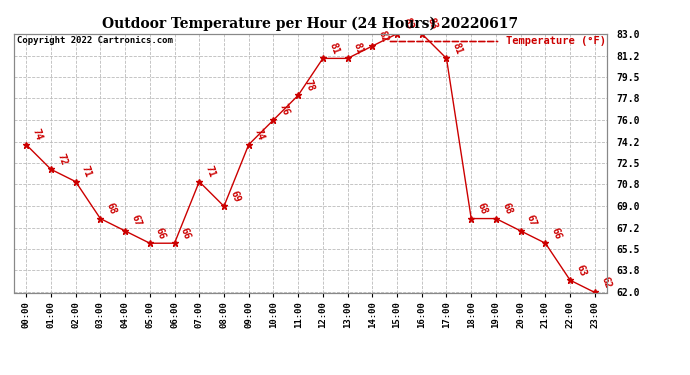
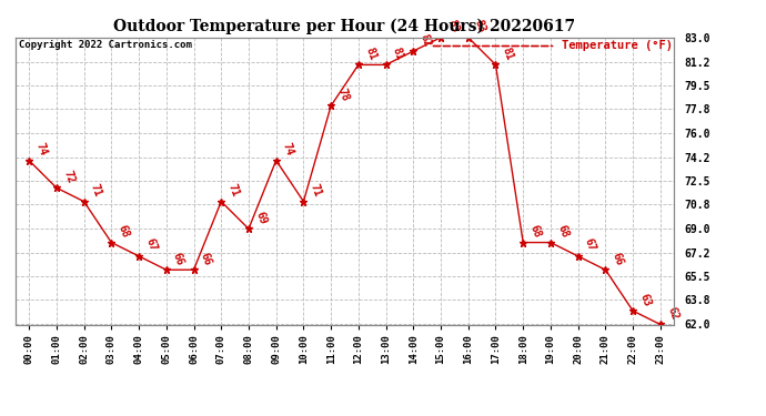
10:00: 76 -> 71
